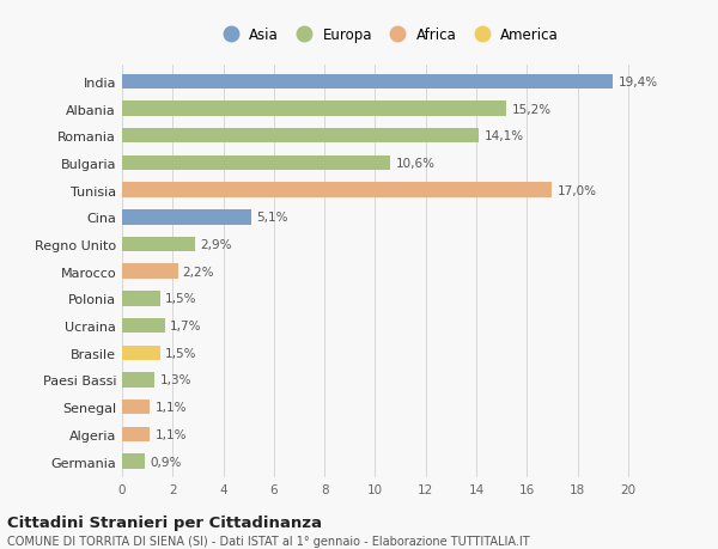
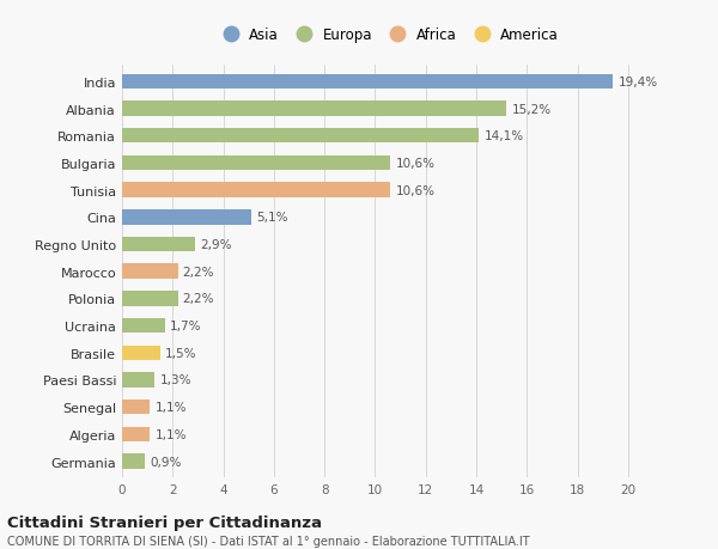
Tunisia: 17,0% -> 10,6%
Polonia: 1,5% -> 2,2%
